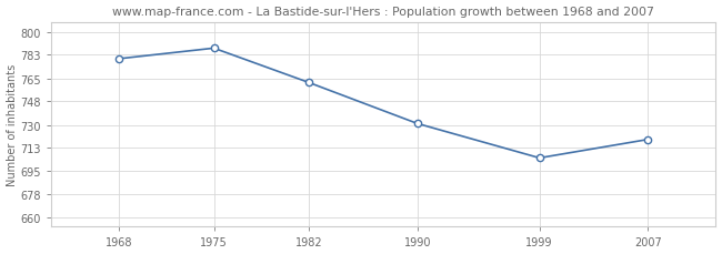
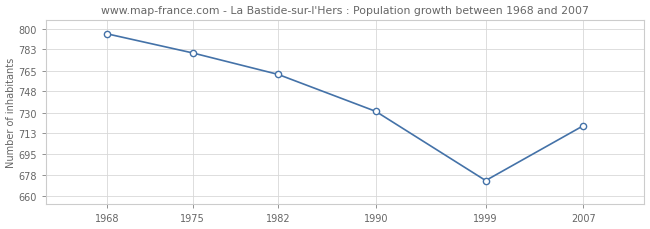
1968: 780 -> 796
1975: 788 -> 780
1999: 705 -> 673
